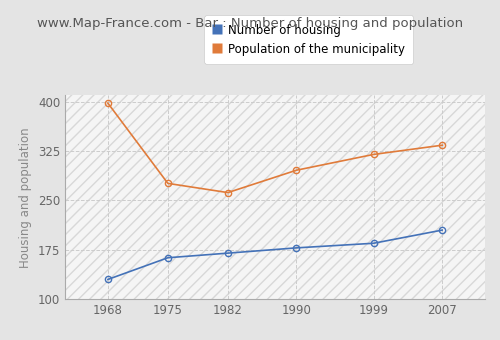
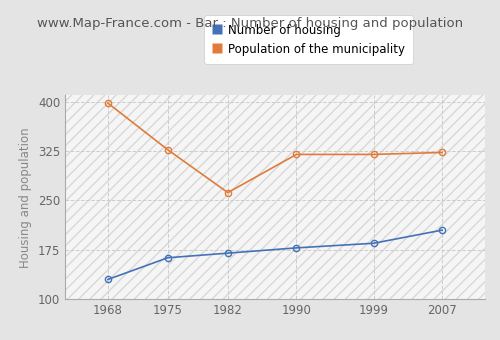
Population of the municipality/1975: 276 -> 327
Population of the municipality/1990: 296 -> 320
Population of the municipality/2007: 334 -> 323
